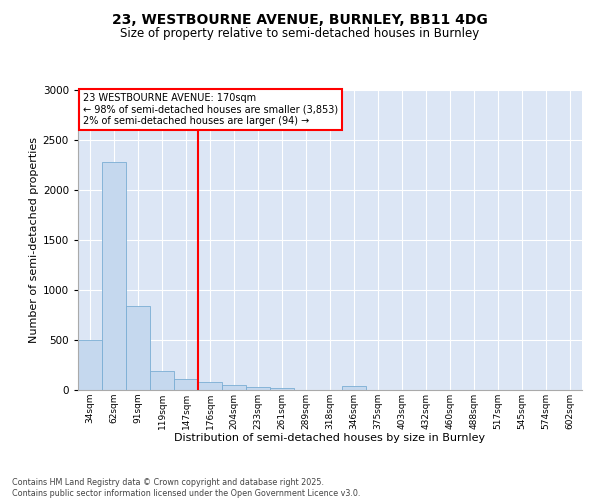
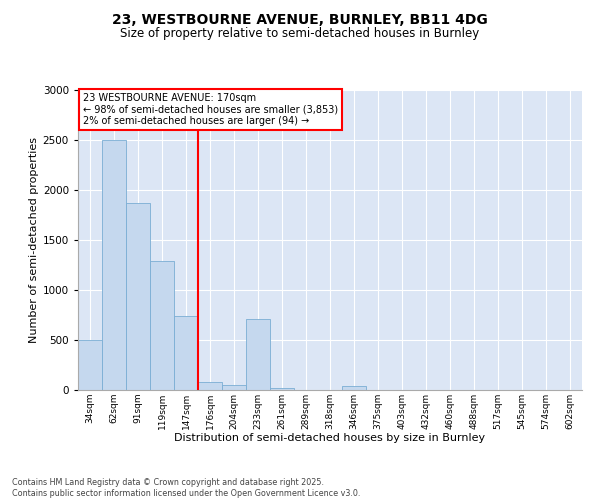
62sqm: 2280 -> 2500
91sqm: 840 -> 1870
119sqm: 200 -> 1290
147sqm: 110 -> 740
233sqm: 30 -> 710
